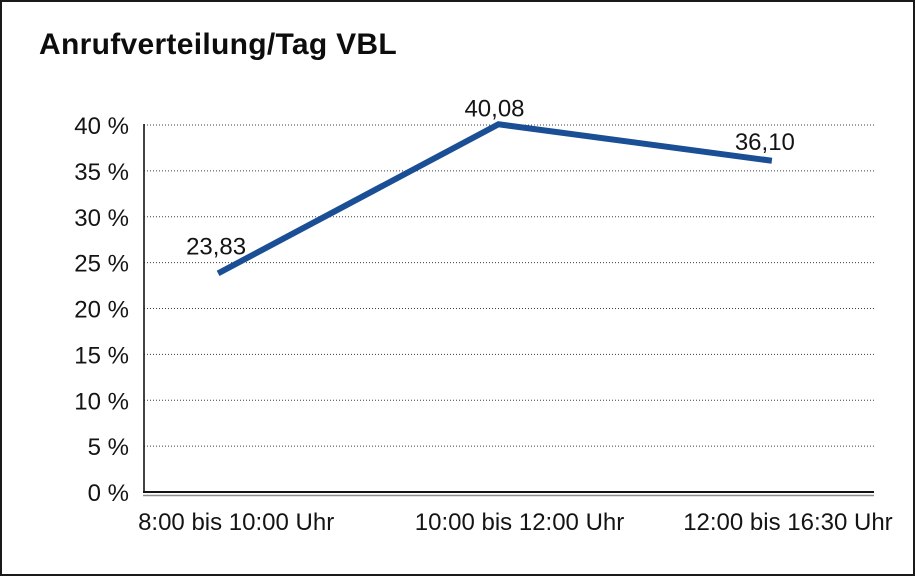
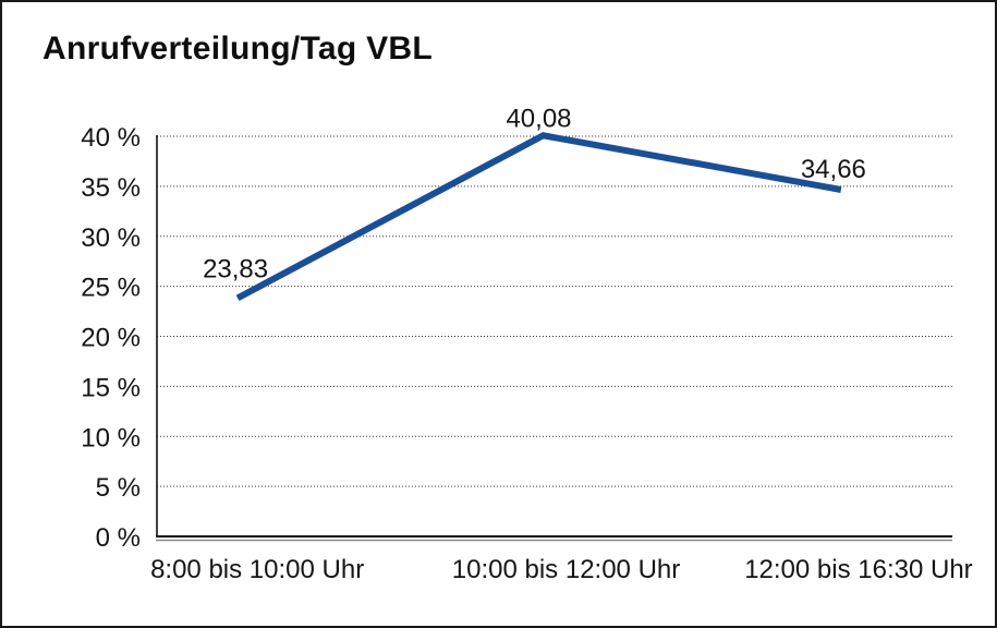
12:00 bis 16:30 Uhr: 36,10 -> 34,66
